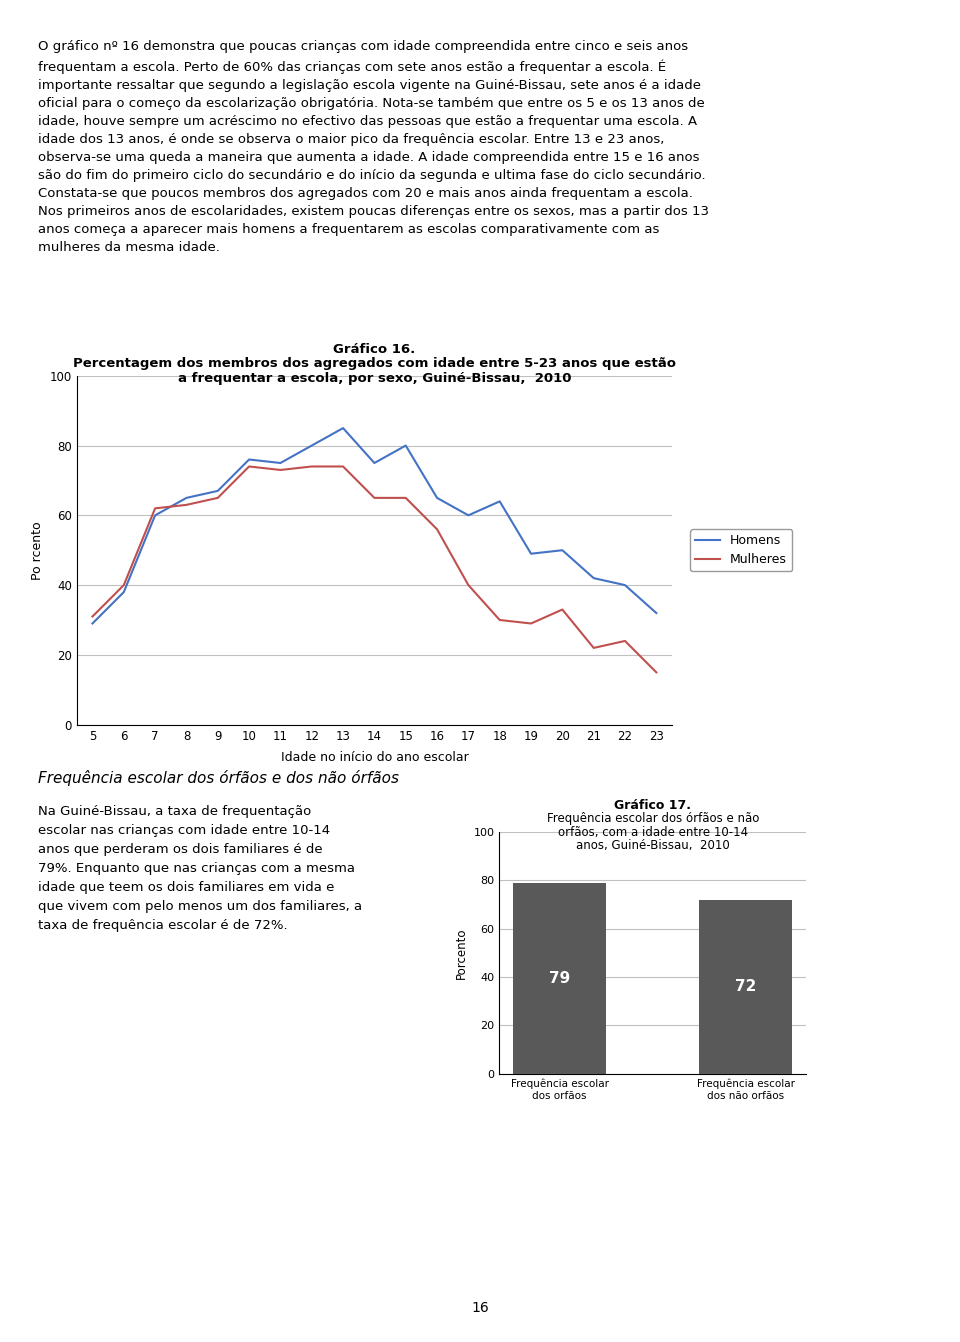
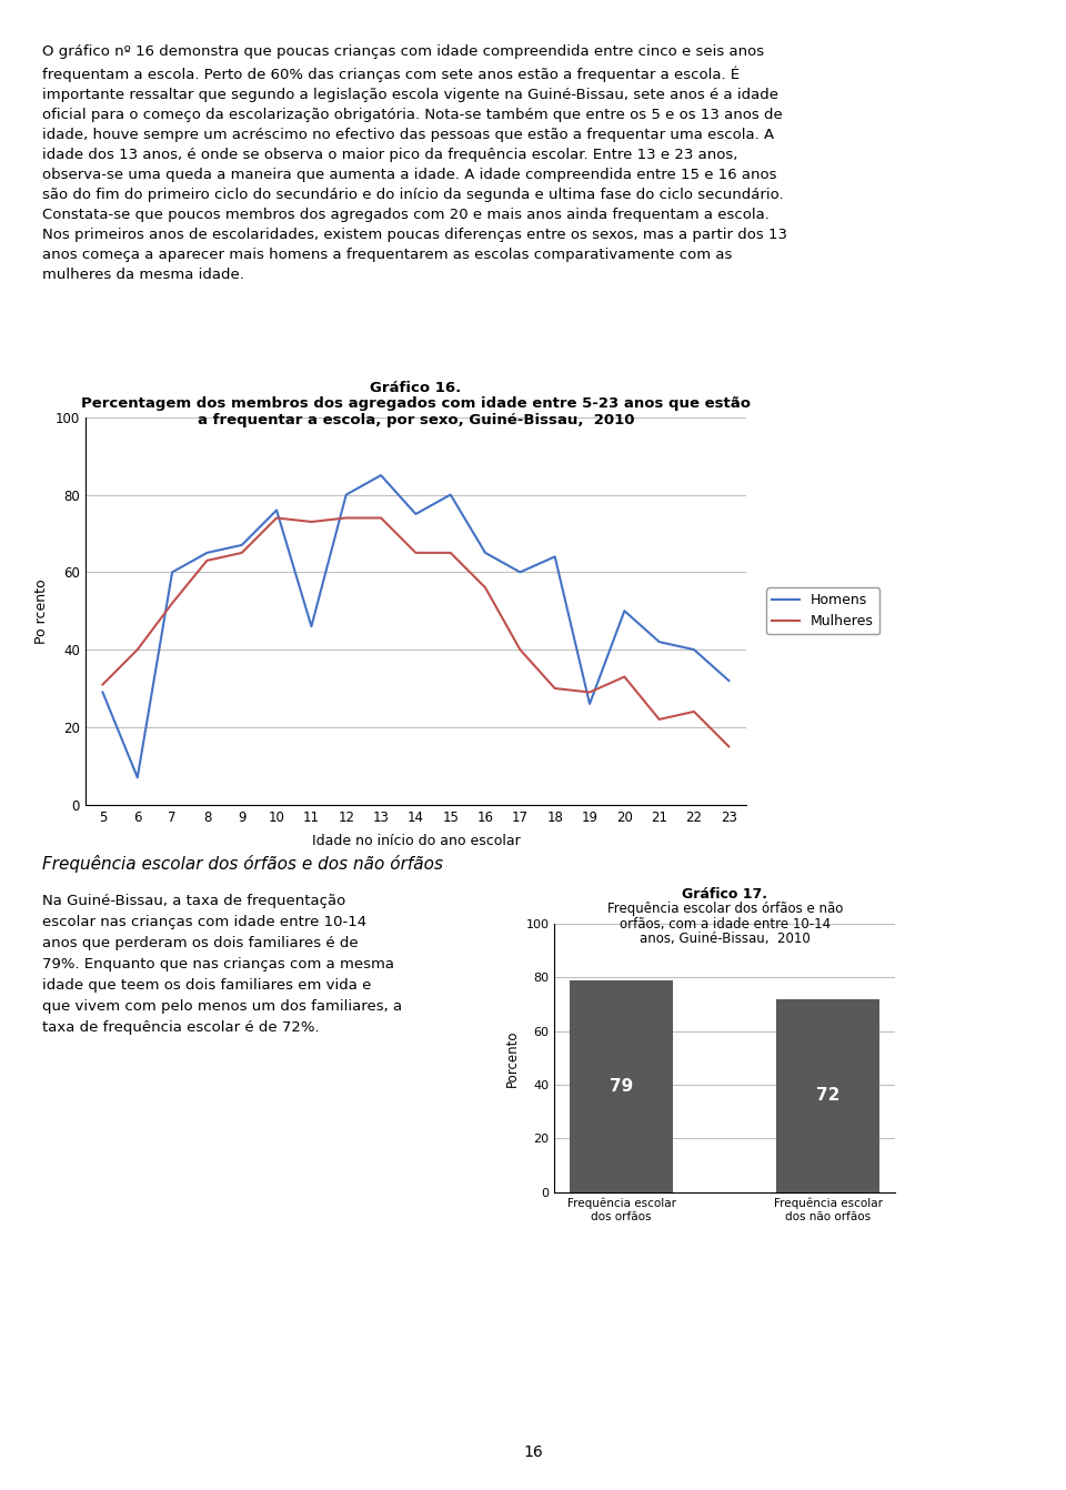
Homens/6: 38 -> 7
Mulheres/7: 62 -> 52
Homens/11: 75 -> 46
Homens/19: 49 -> 26
